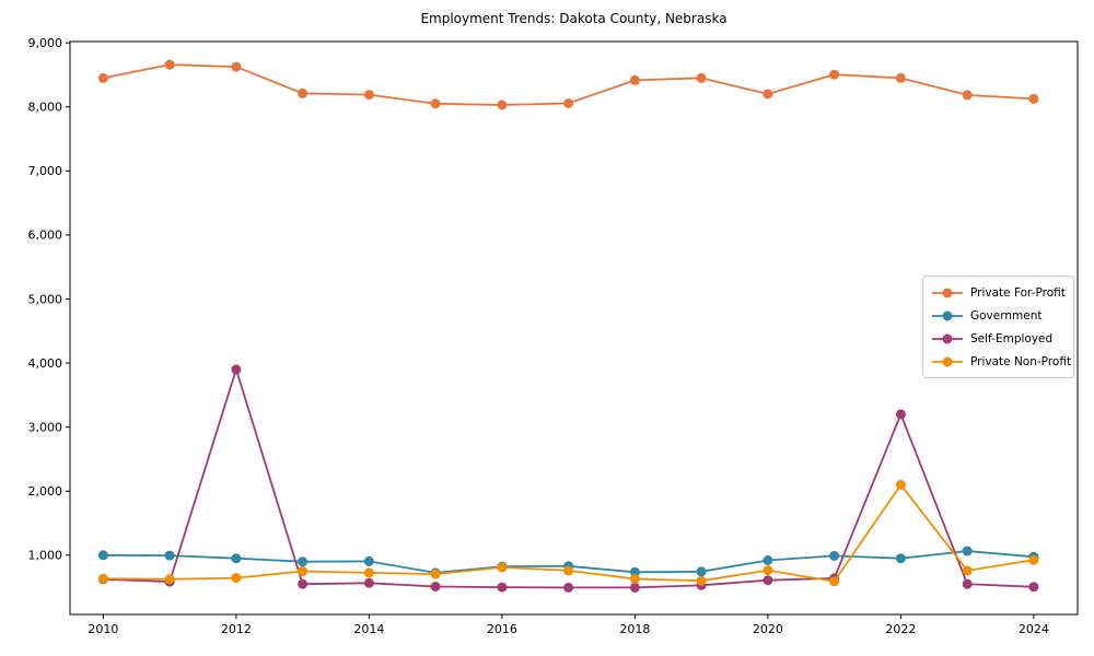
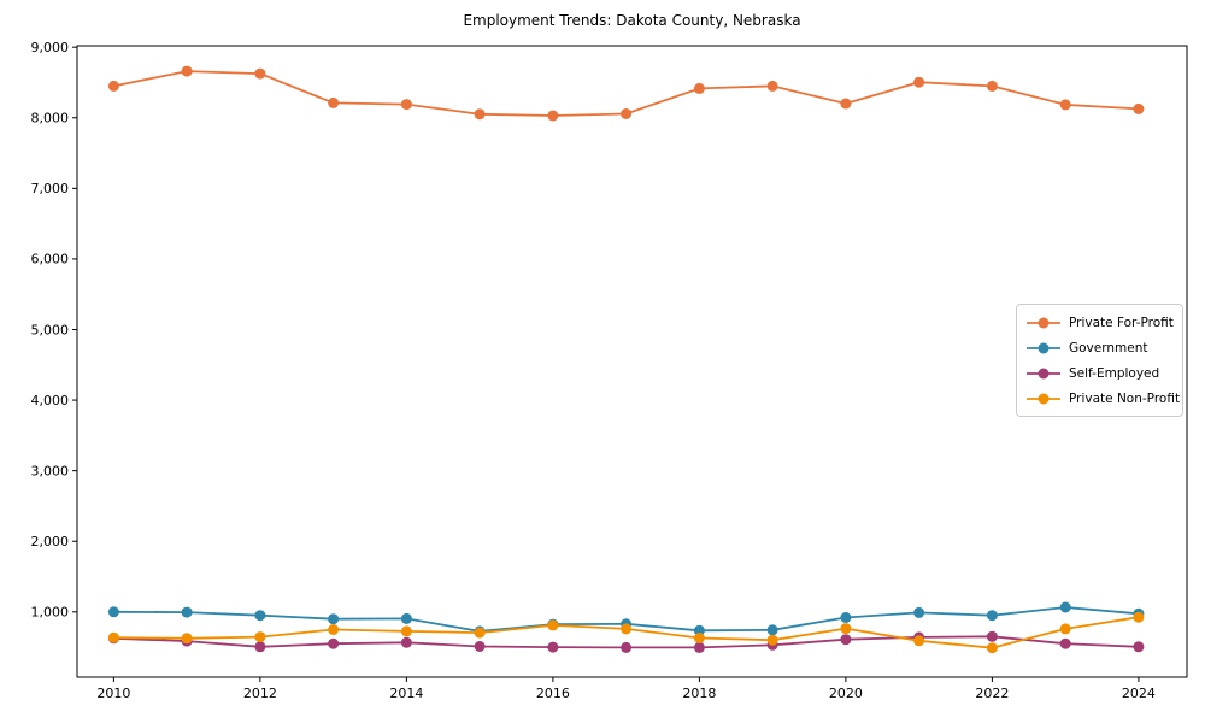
Self-Employed/2012: 3900 -> 500
Self-Employed/2022: 3200 -> 600
Private Non-Profit/2022: 2100 -> 500
